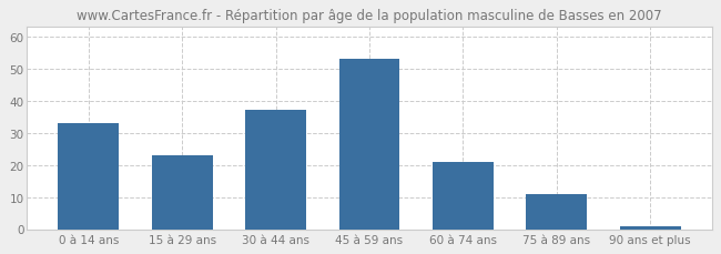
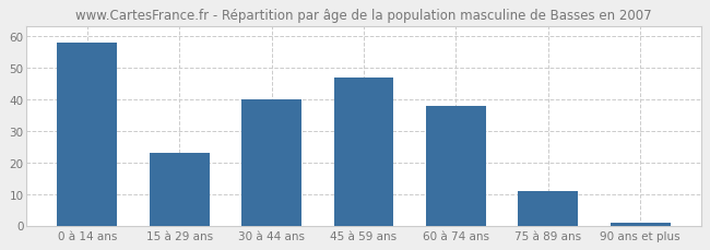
0 à 14 ans: 33 -> 58
30 à 44 ans: 37 -> 40
45 à 59 ans: 53 -> 47
60 à 74 ans: 21 -> 38
